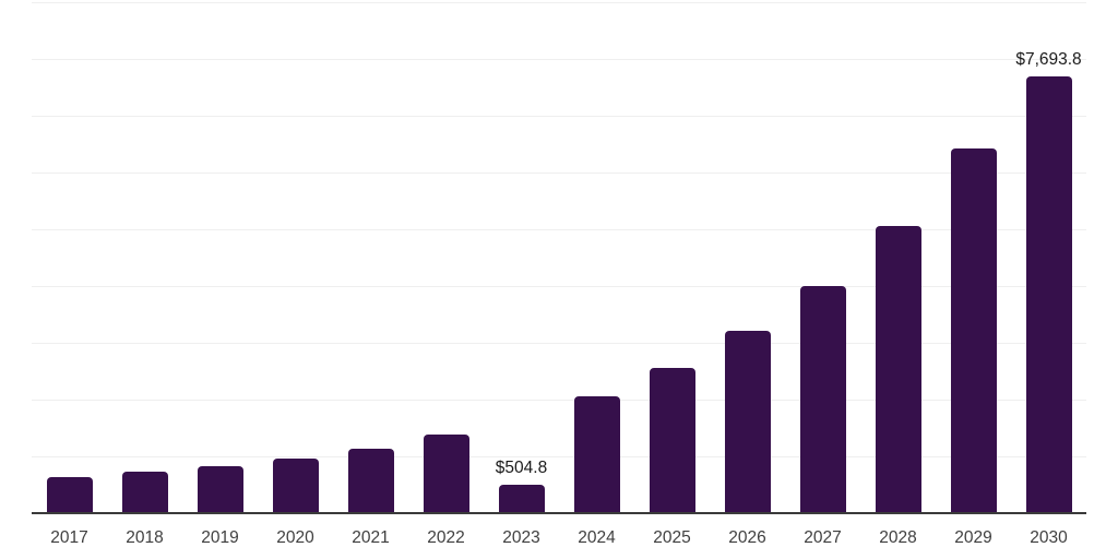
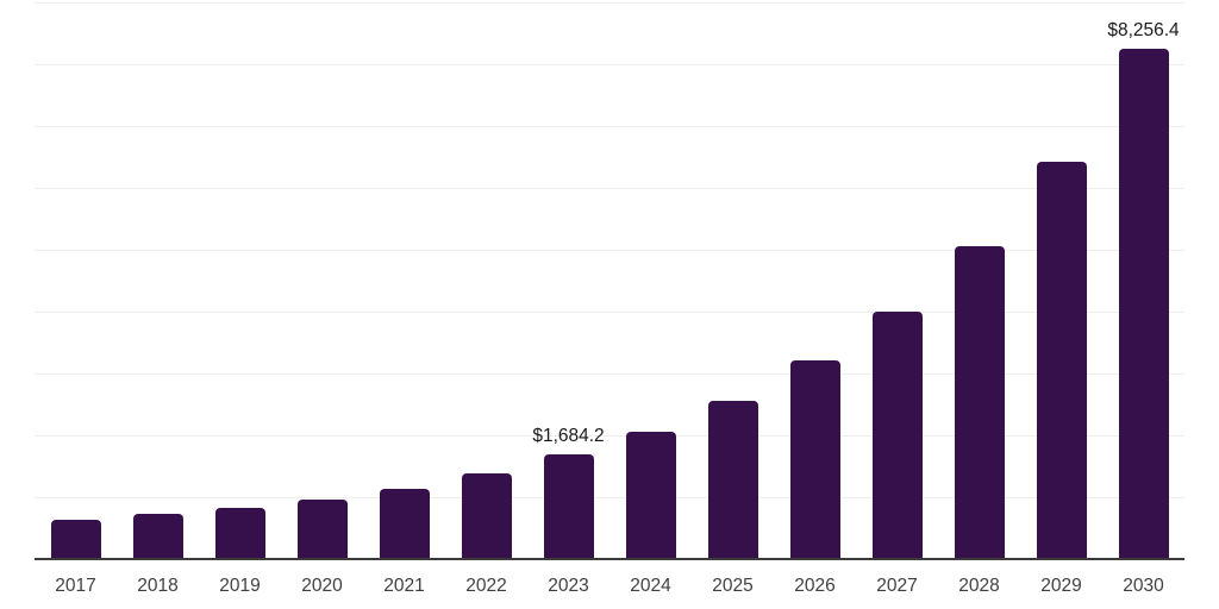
2023: $504.8 -> $1,684.2
2030: $7,693.8 -> $8,256.4
